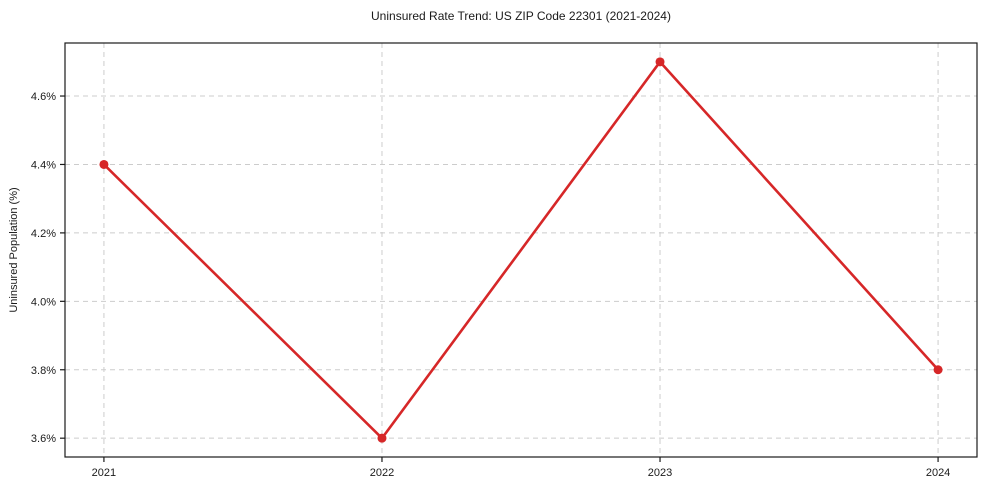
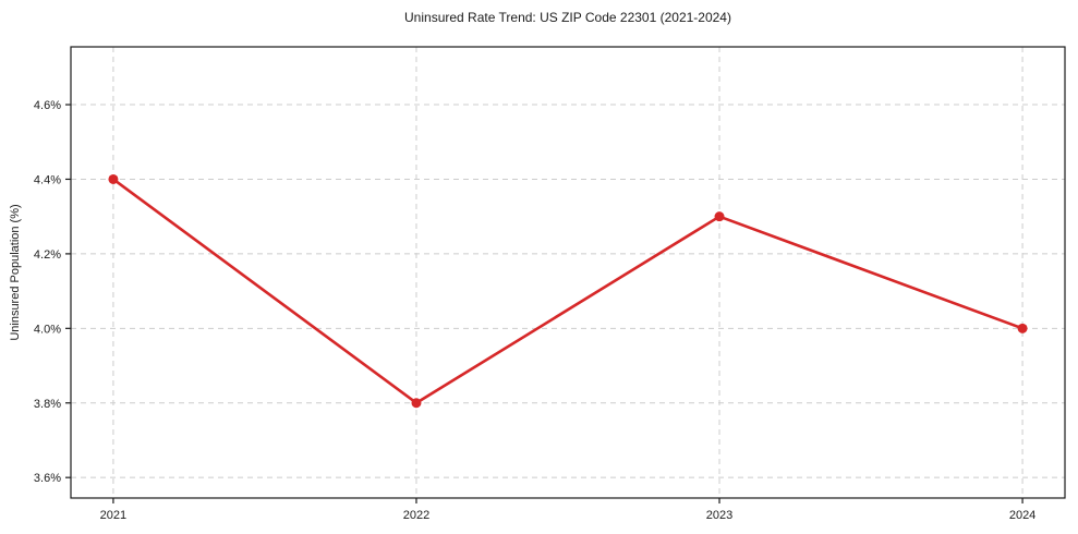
2022: 3.6% -> 3.8%
2023: 4.7% -> 4.3%
2024: 3.8% -> 4.0%
